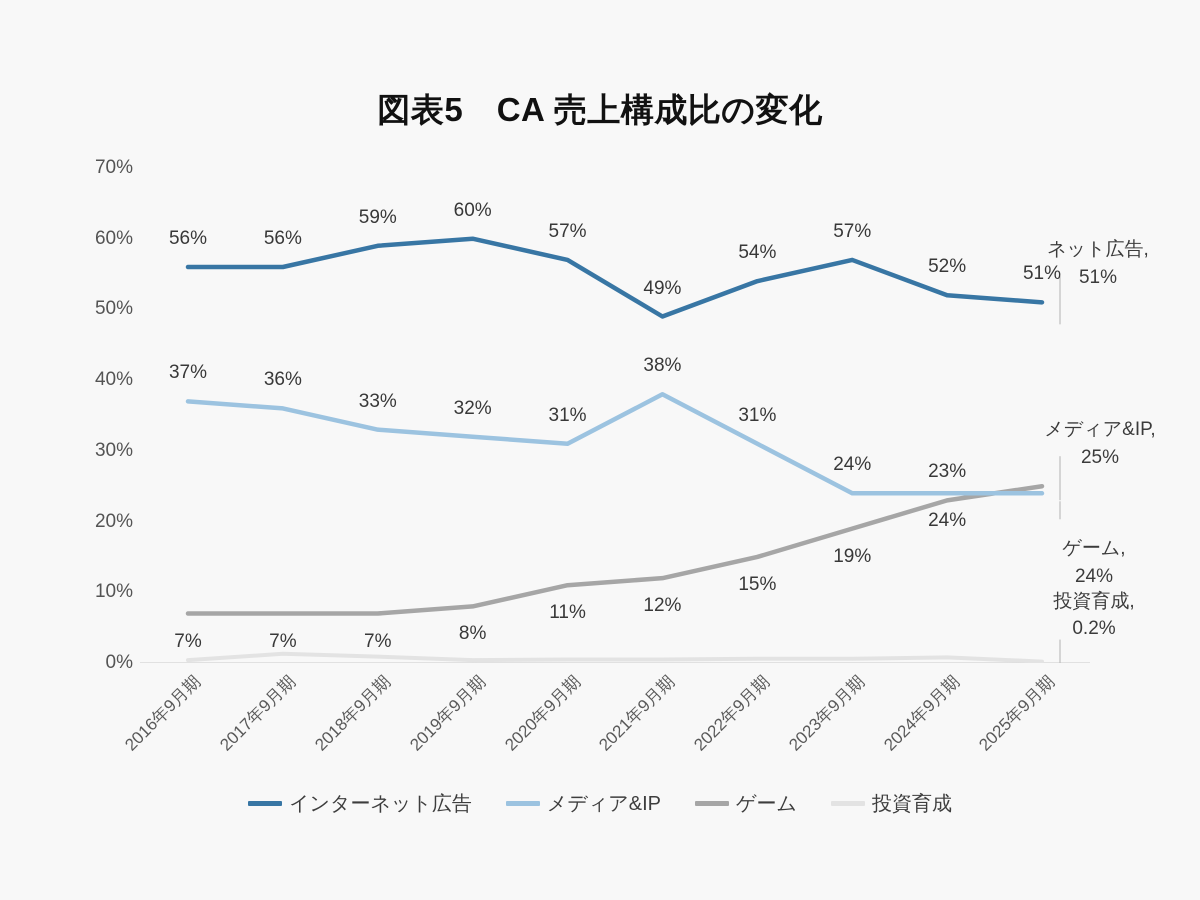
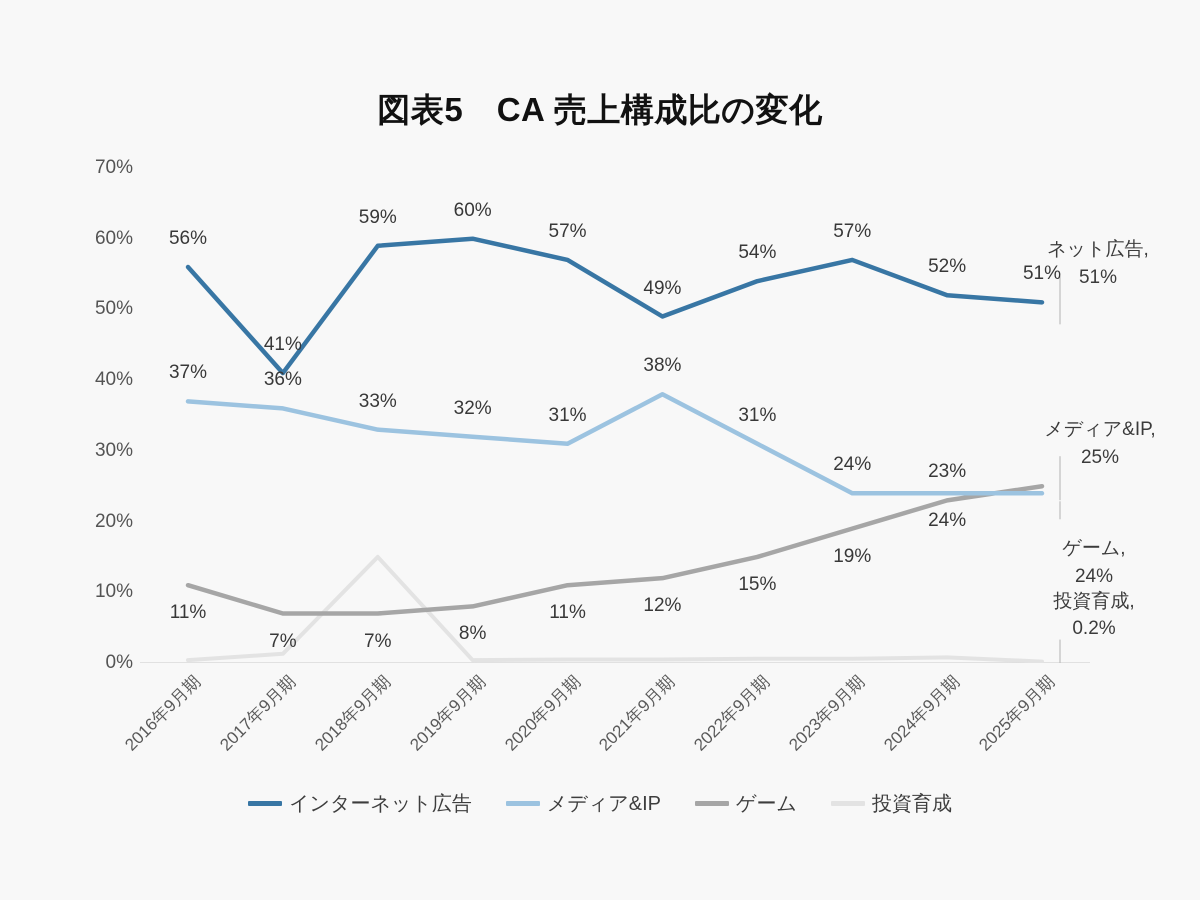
ゲーム/2016年9月期: 7% -> 11%
インターネット広告/2017年9月期: 56% -> 41%
投資育成/2018年9月期: 1% -> 15%
